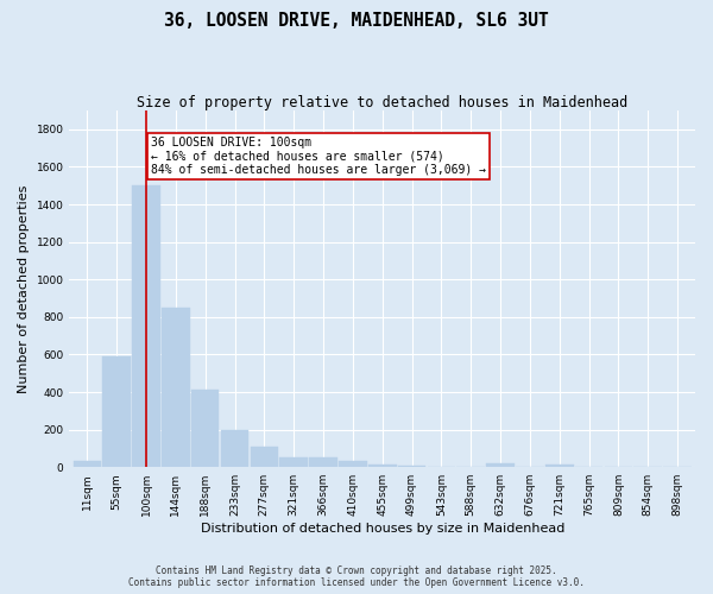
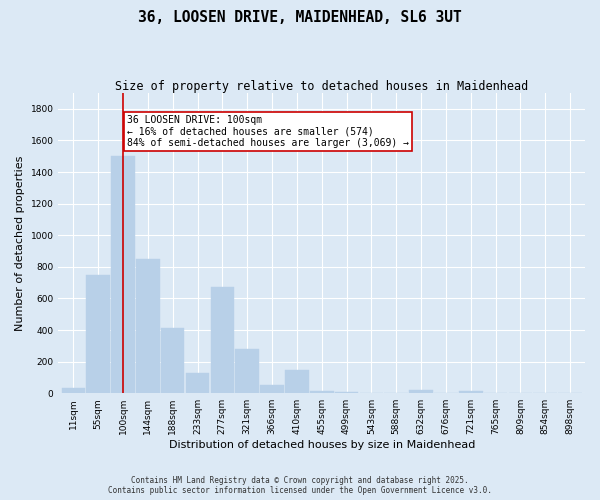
55sqm: 590 -> 750
233sqm: 200 -> 130
277sqm: 110 -> 670
321sqm: 60 -> 280
410sqm: 40 -> 150
